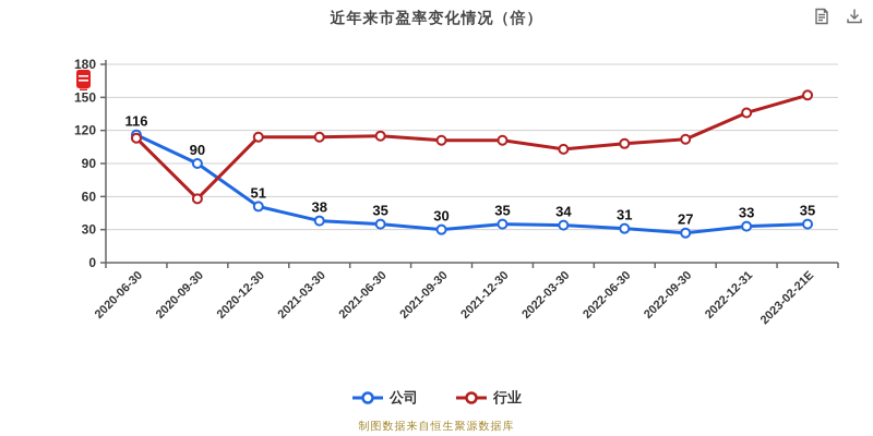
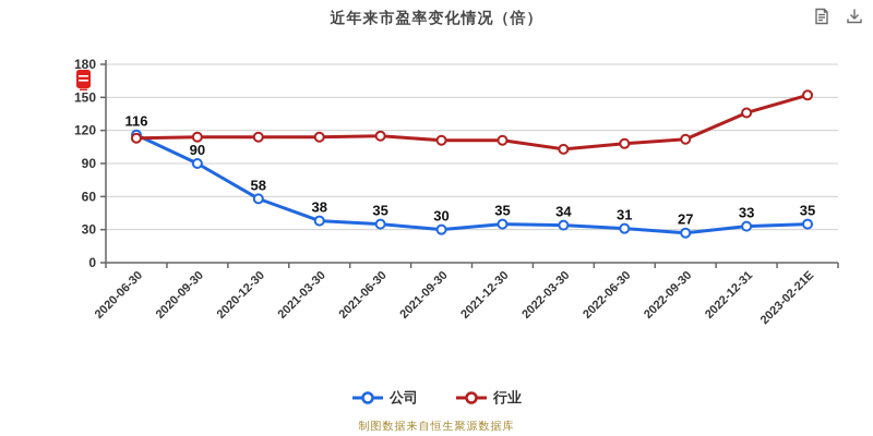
行业/2020-09-30: 58 -> 114
公司/2020-12-30: 51 -> 58
